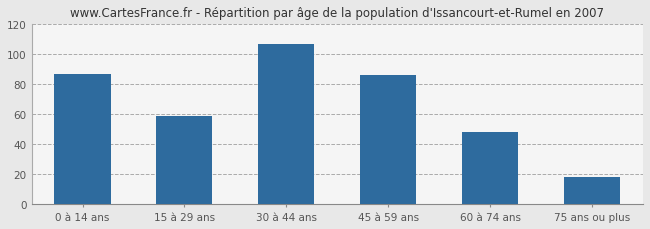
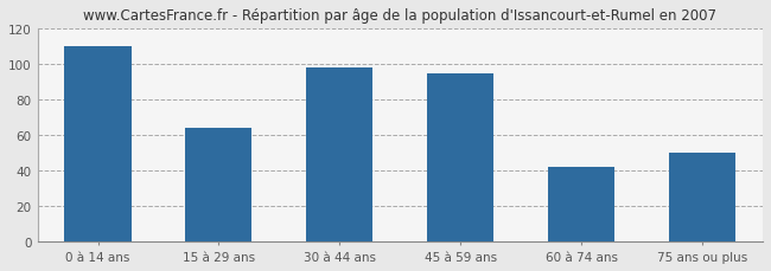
0 à 14 ans: 87 -> 110
15 à 29 ans: 59 -> 64
30 à 44 ans: 107 -> 98
45 à 59 ans: 86 -> 95
60 à 74 ans: 48 -> 42
75 ans ou plus: 18 -> 50
